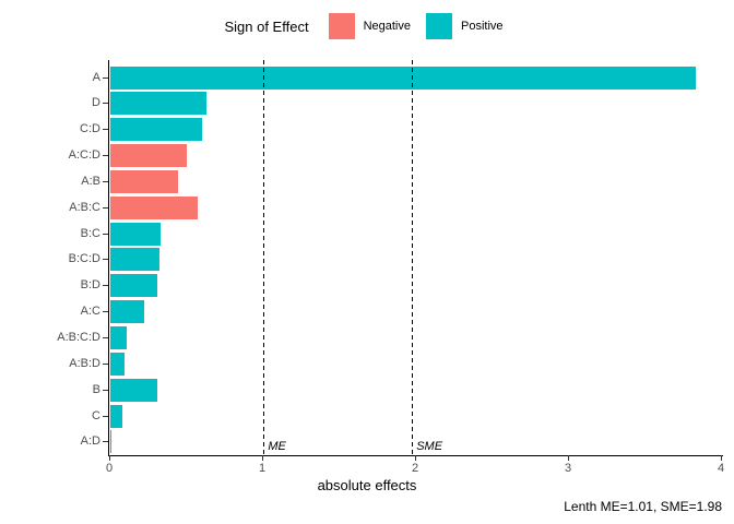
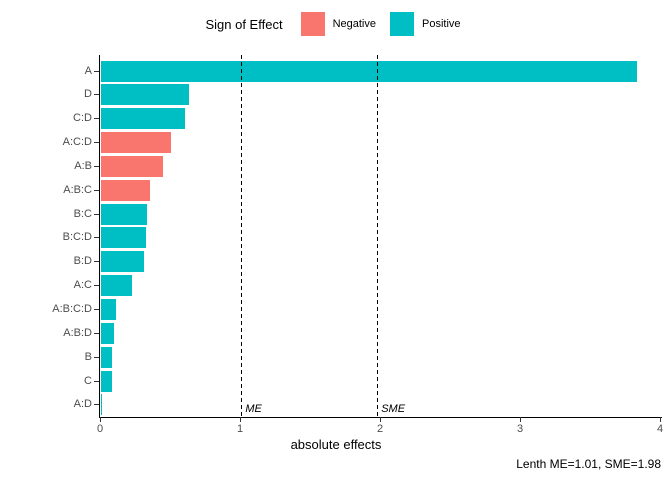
A:B:C: 0.57 -> 0.35
B: 0.31 -> 0.08
